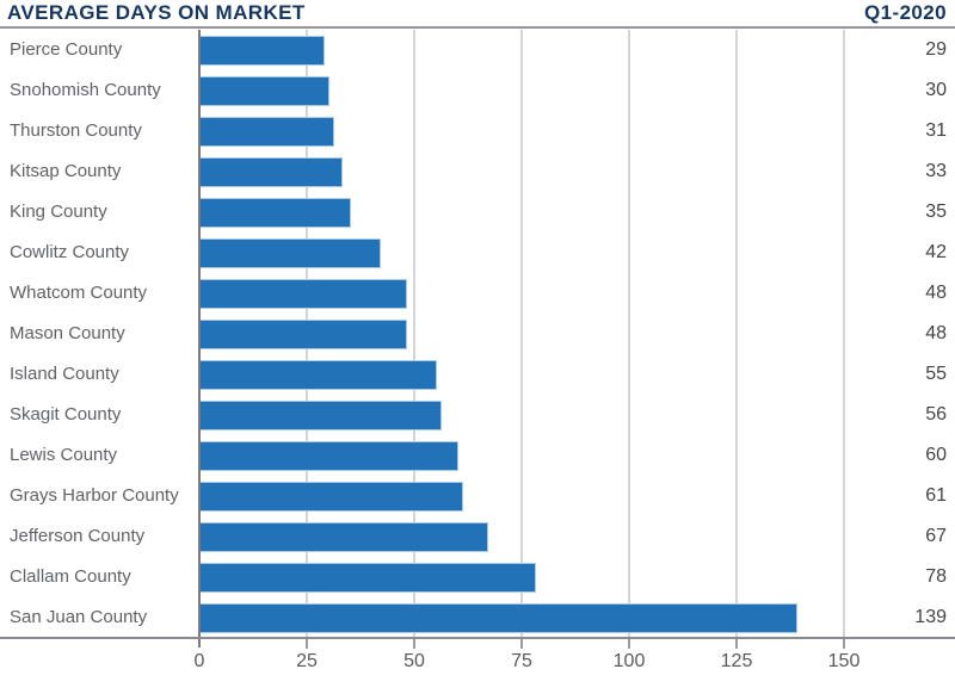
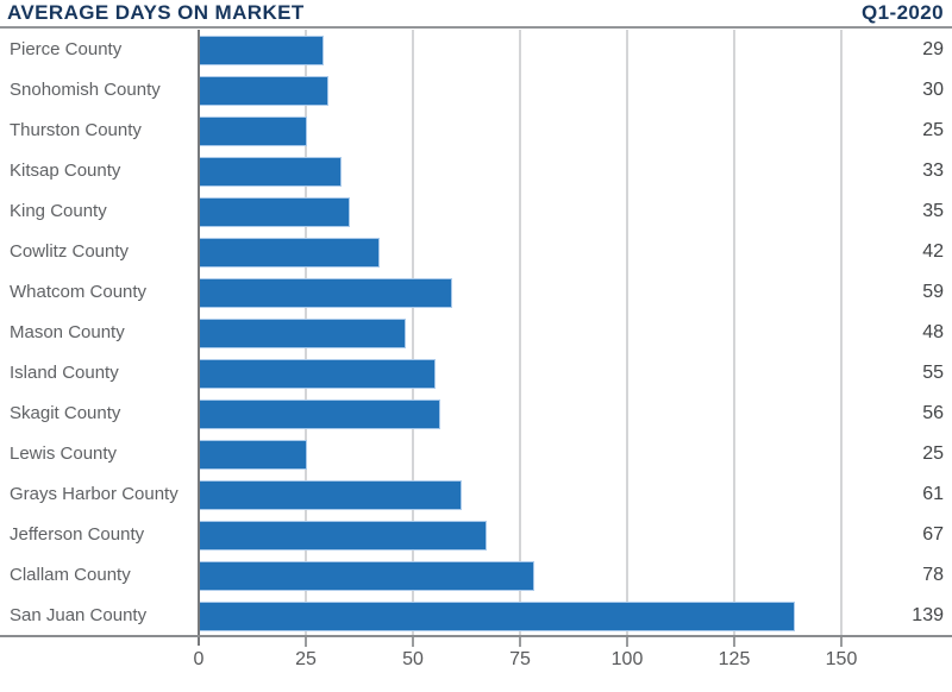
Thurston County: 31 -> 25
Whatcom County: 48 -> 59
Lewis County: 60 -> 25
